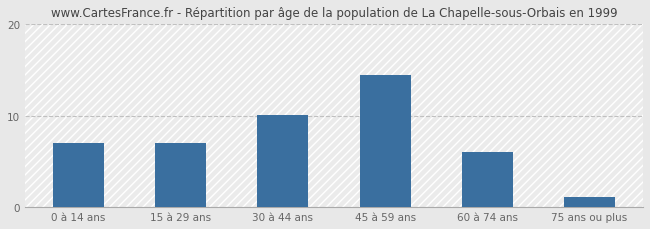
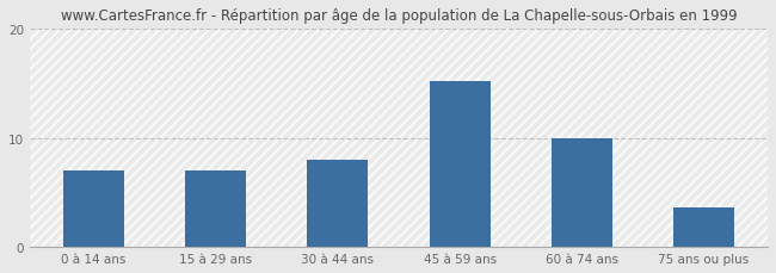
30 à 44 ans: 10.1 -> 8.0
45 à 59 ans: 14.5 -> 15.2
60 à 74 ans: 6.0 -> 10.0
75 ans ou plus: 1.1 -> 3.6
